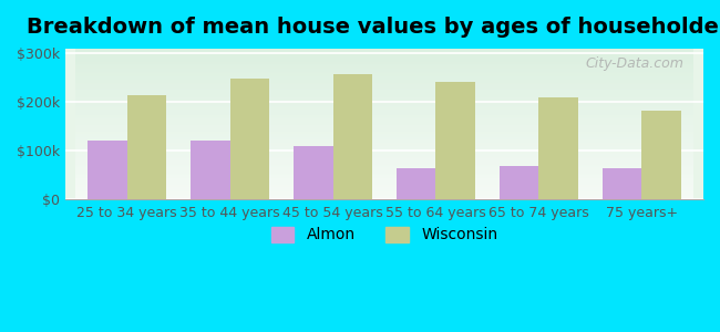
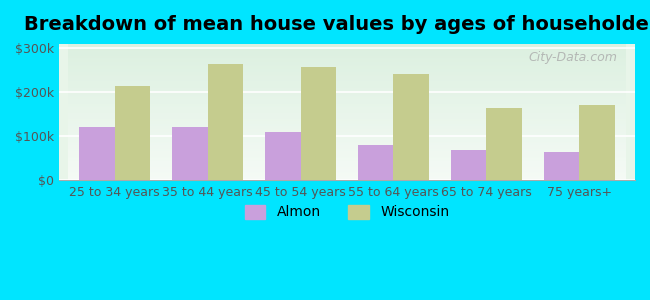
Wisconsin/35 to 44 years: $248k -> $265k
Almon/55 to 64 years: $65k -> $80k
Wisconsin/65 to 74 years: $210k -> $165k
Wisconsin/75 years+: $183k -> $170k
